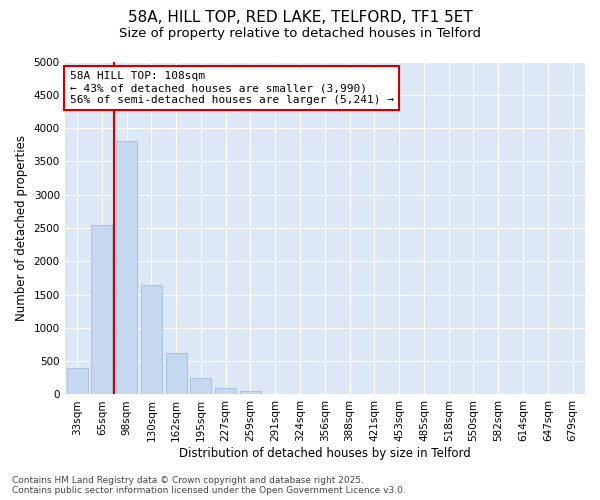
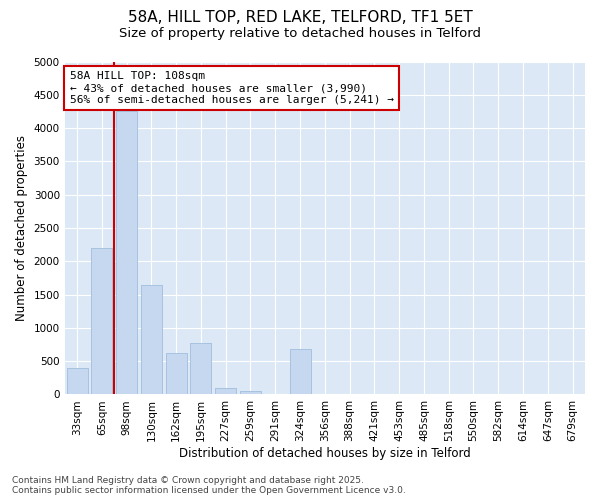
65sqm: 2550 -> 2200
98sqm: 3800 -> 4260
195sqm: 250 -> 780
324sqm: 0 -> 680
